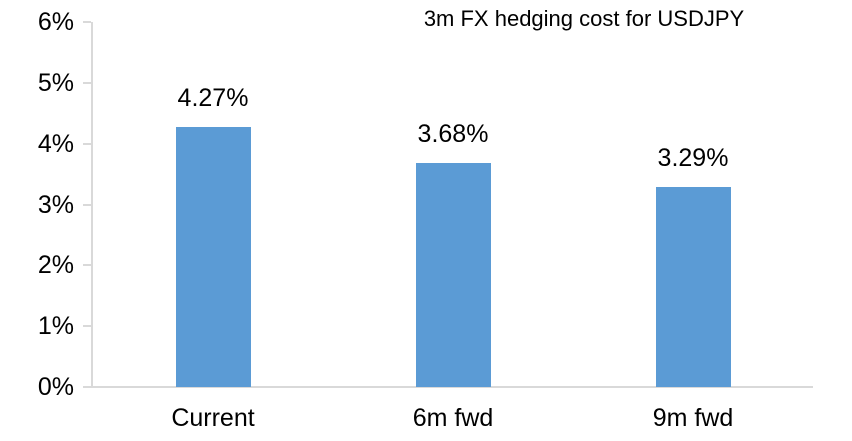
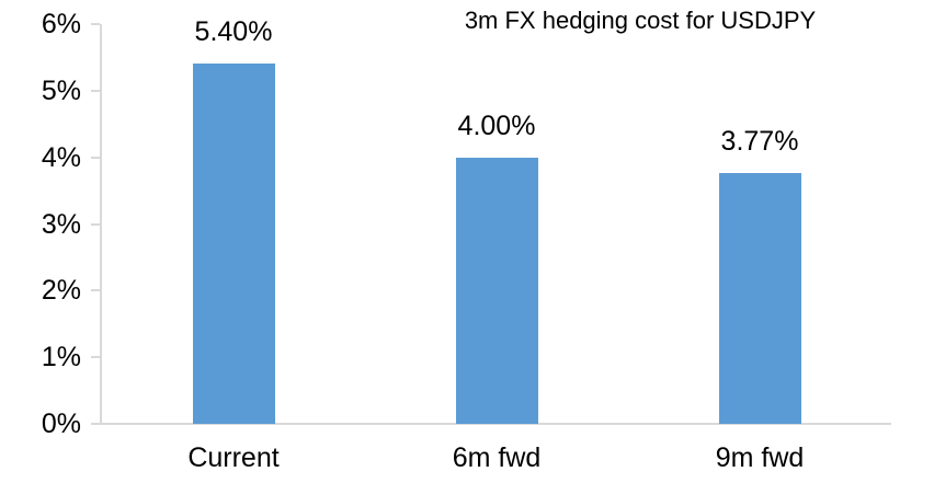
Current: 4.27% -> 5.40%
6m fwd: 3.68% -> 4.00%
9m fwd: 3.29% -> 3.77%
